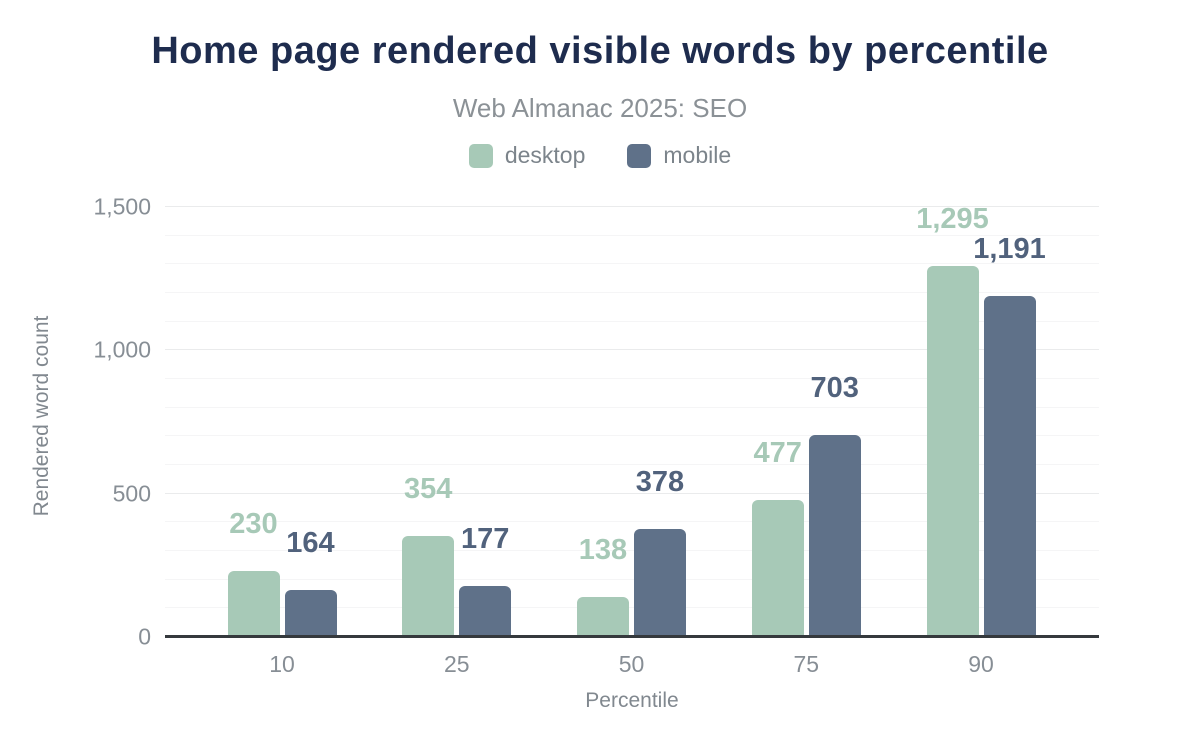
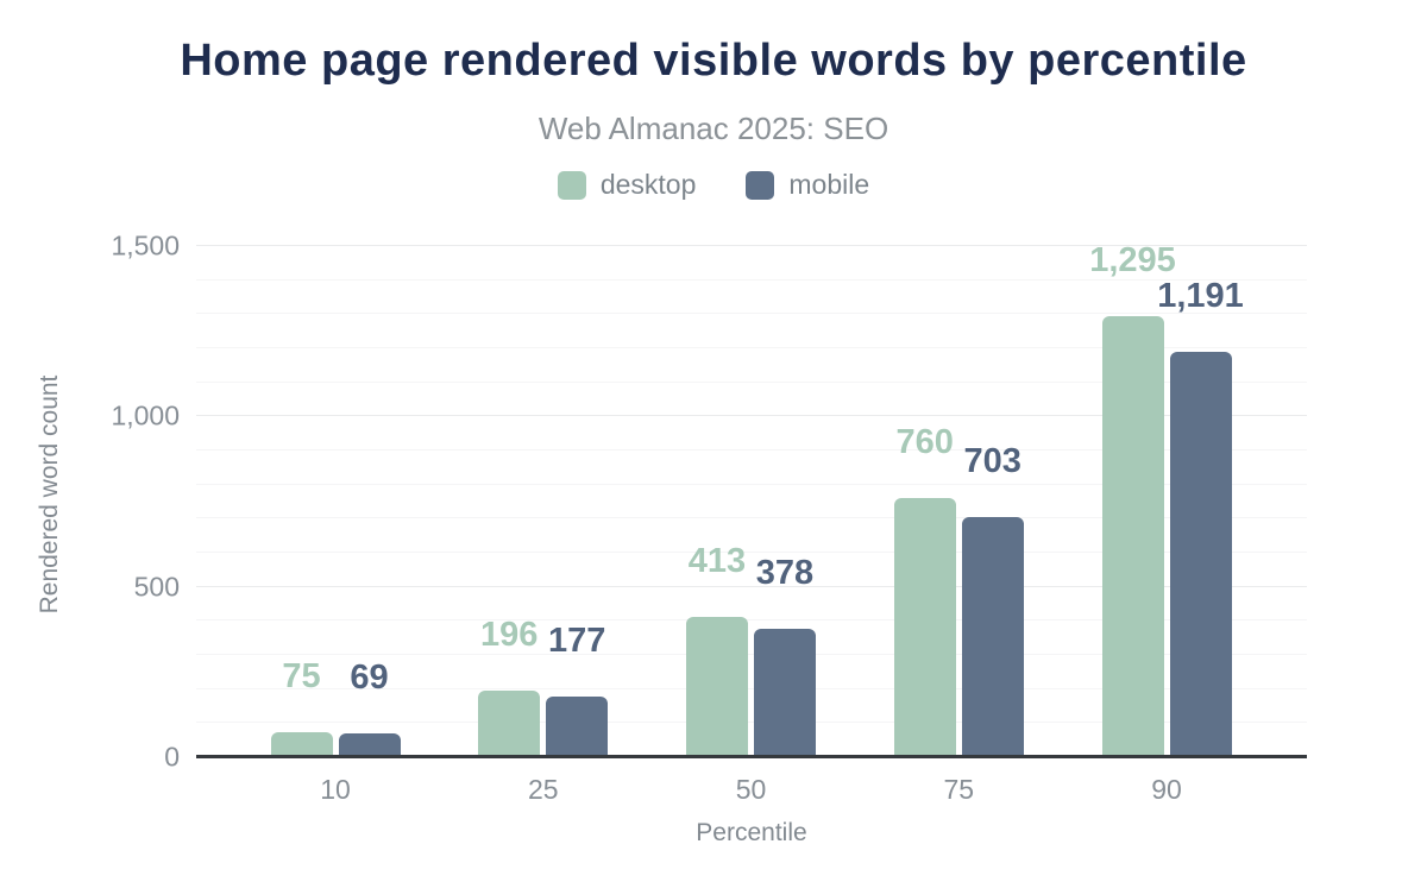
desktop/10: 230 -> 75
mobile/10: 164 -> 69
desktop/25: 354 -> 196
desktop/50: 138 -> 413
desktop/75: 477 -> 760
